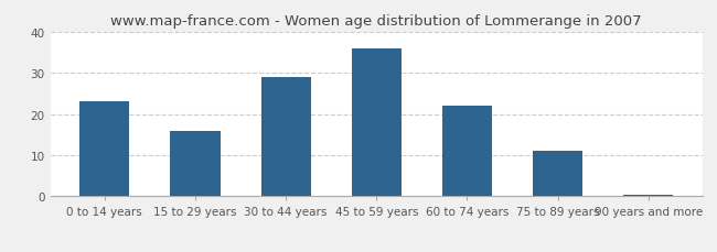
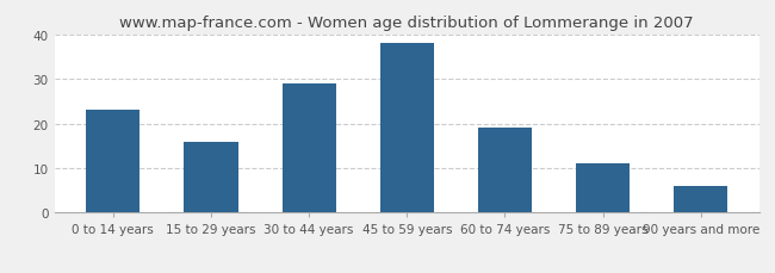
45 to 59 years: 36.0 -> 38.0
60 to 74 years: 22.0 -> 19.0
90 years and more: 0.5 -> 6.0
